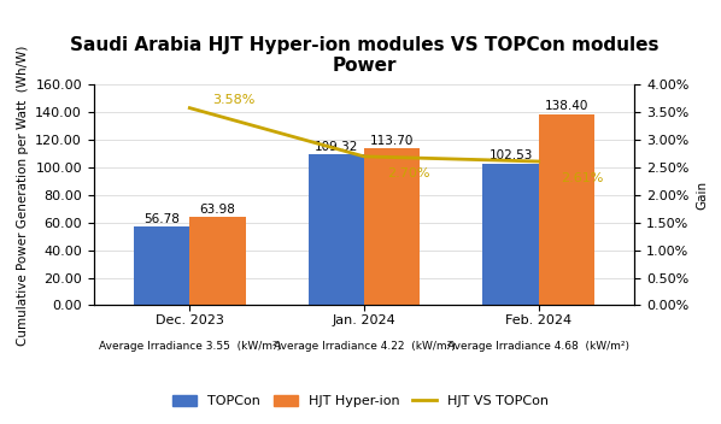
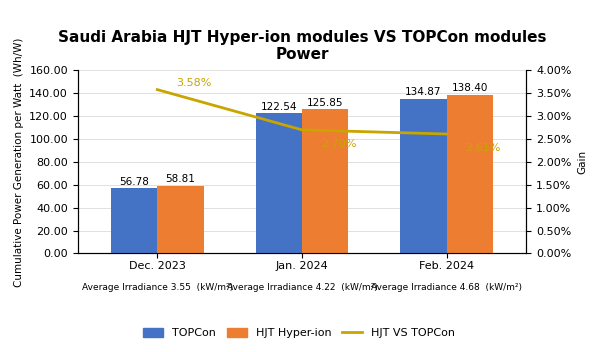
HJT Hyper-ion/Dec. 2023: 63.98 -> 58.81
TOPCon/Jan. 2024: 109.32 -> 122.54
HJT Hyper-ion/Jan. 2024: 113.70 -> 125.85
TOPCon/Feb. 2024: 102.53 -> 134.87
